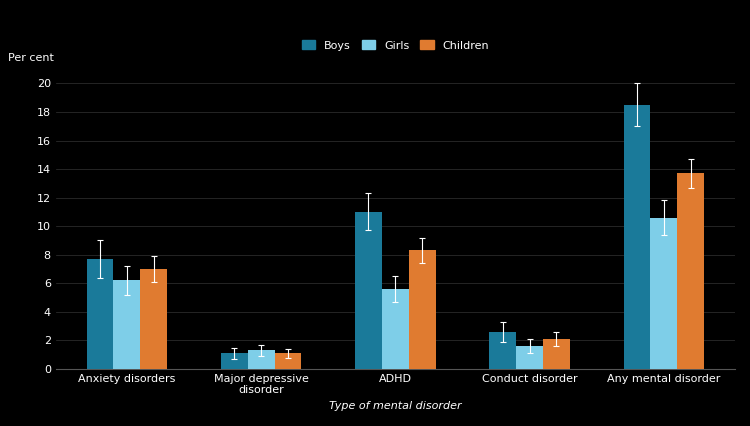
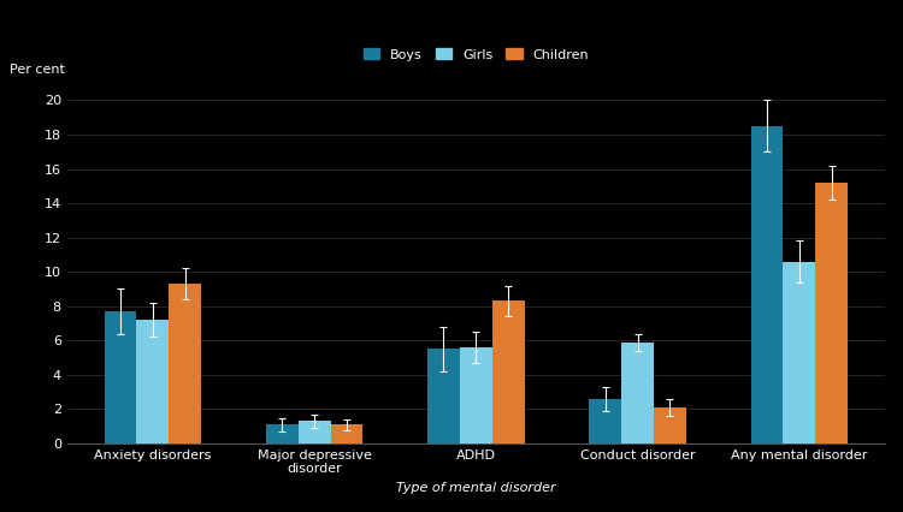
Girls/Anxiety disorders: 6.2 -> 7.2
Children/Anxiety disorders: 7.0 -> 9.3
Boys/ADHD: 11.0 -> 5.5
Girls/Conduct disorder: 1.6 -> 5.9
Children/Any mental disorder: 13.7 -> 15.2
